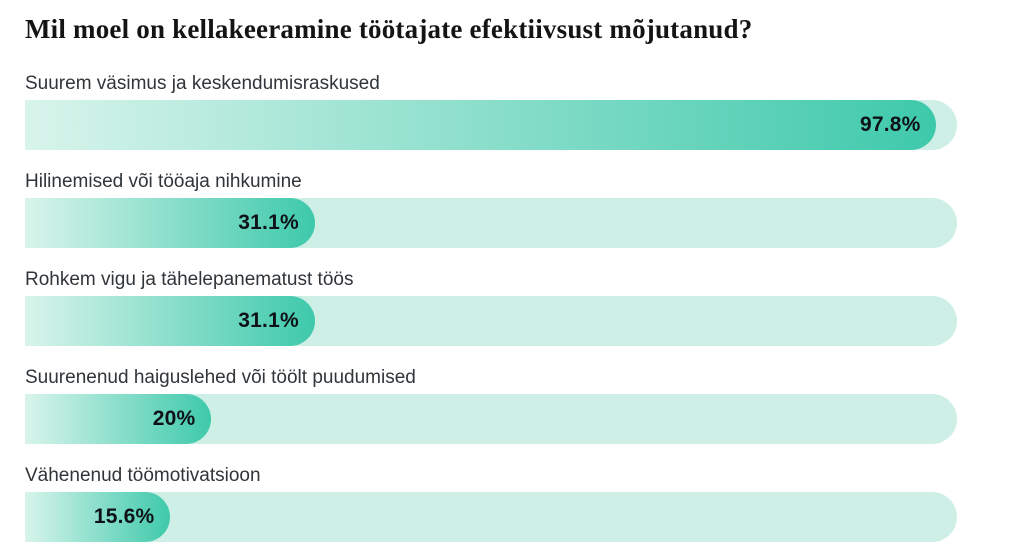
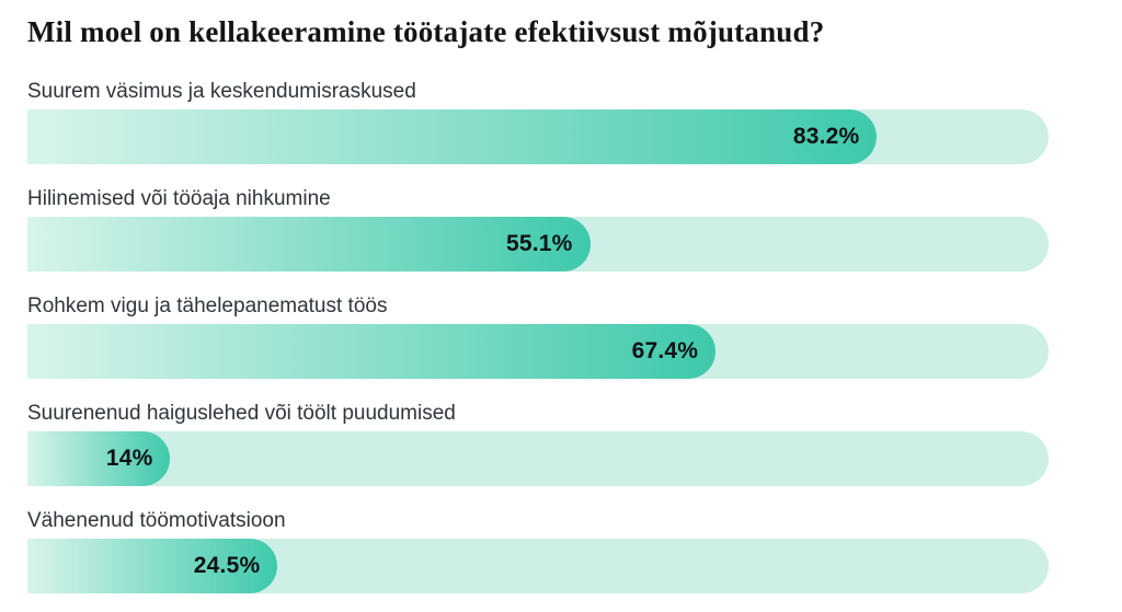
Suurem väsimus ja keskendumisraskused: 97.8% -> 83.2%
Hilinemised või tööaja nihkumine: 31.1% -> 55.1%
Rohkem vigu ja tähelepanematust töös: 31.1% -> 67.4%
Suurenenud haiguslehed või töölt puudumised: 20% -> 14%
Vähenenud töömotivatsioon: 15.6% -> 24.5%
